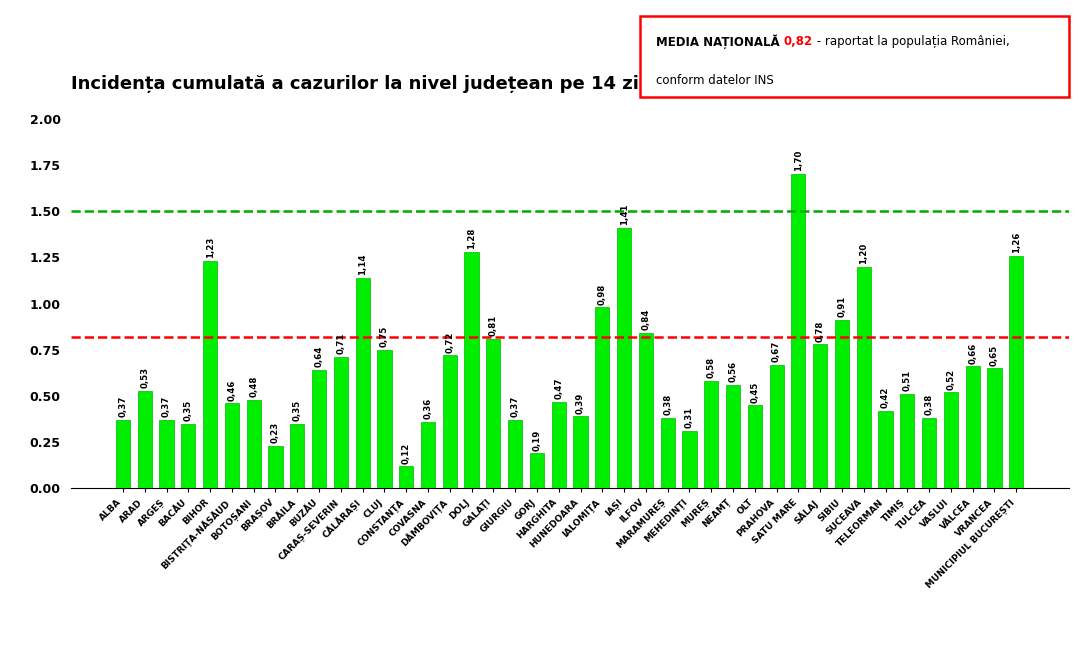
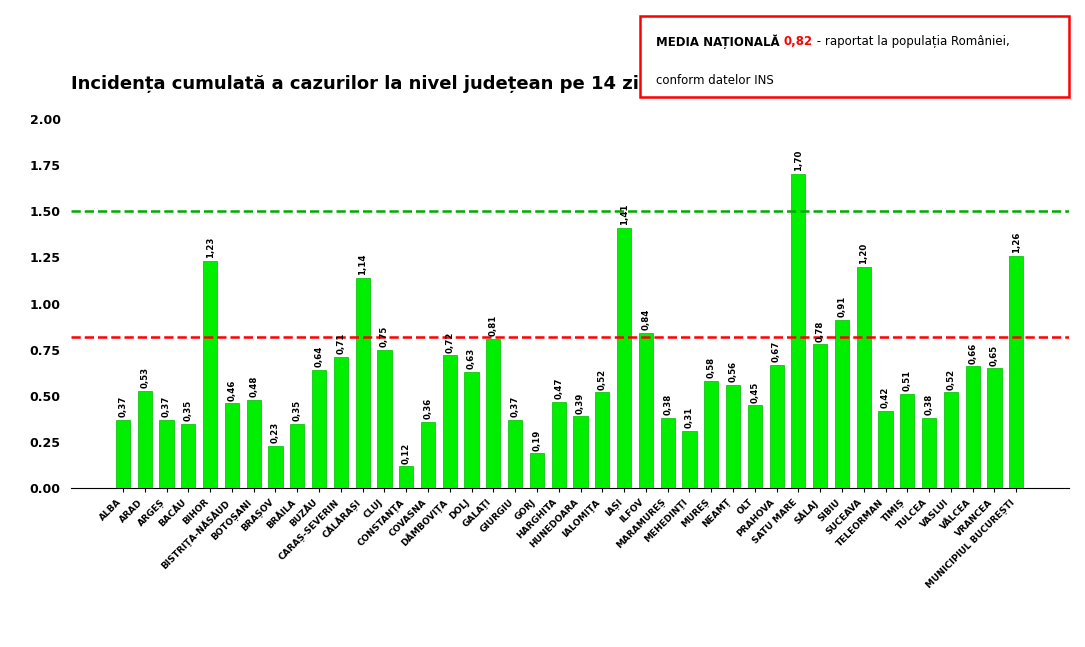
DOLJ: 1,28 -> 0,63
IALOMIŢA: 0,98 -> 0,52
